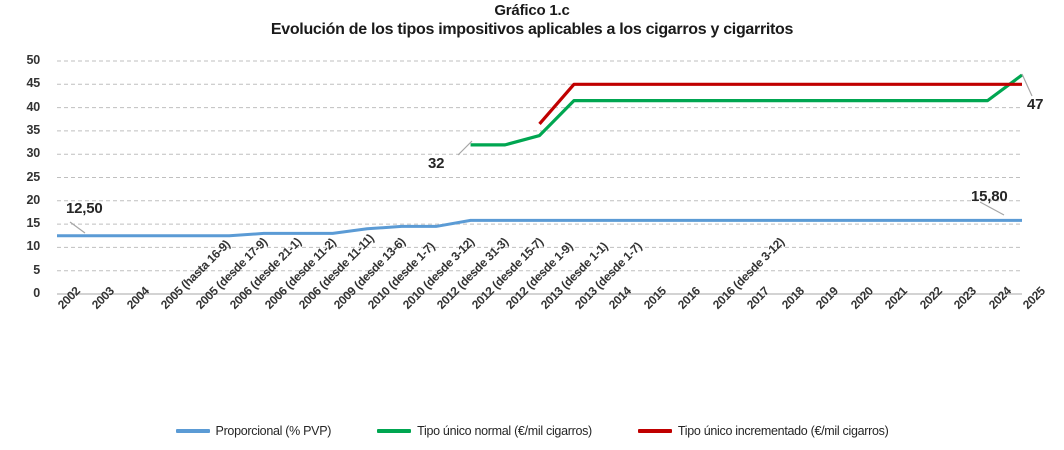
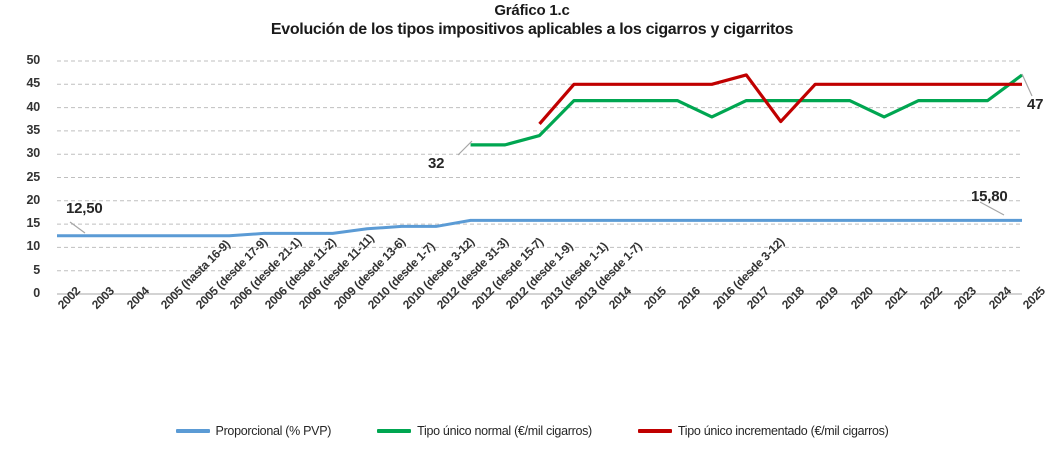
Tipo único normal (€/mil cigarros)/2016 (desde 3-12): 42 -> 38
Tipo único incrementado (€/mil cigarros)/2017: 45 -> 47
Tipo único incrementado (€/mil cigarros)/2018: 45 -> 37
Tipo único normal (€/mil cigarros)/2021: 42 -> 38
